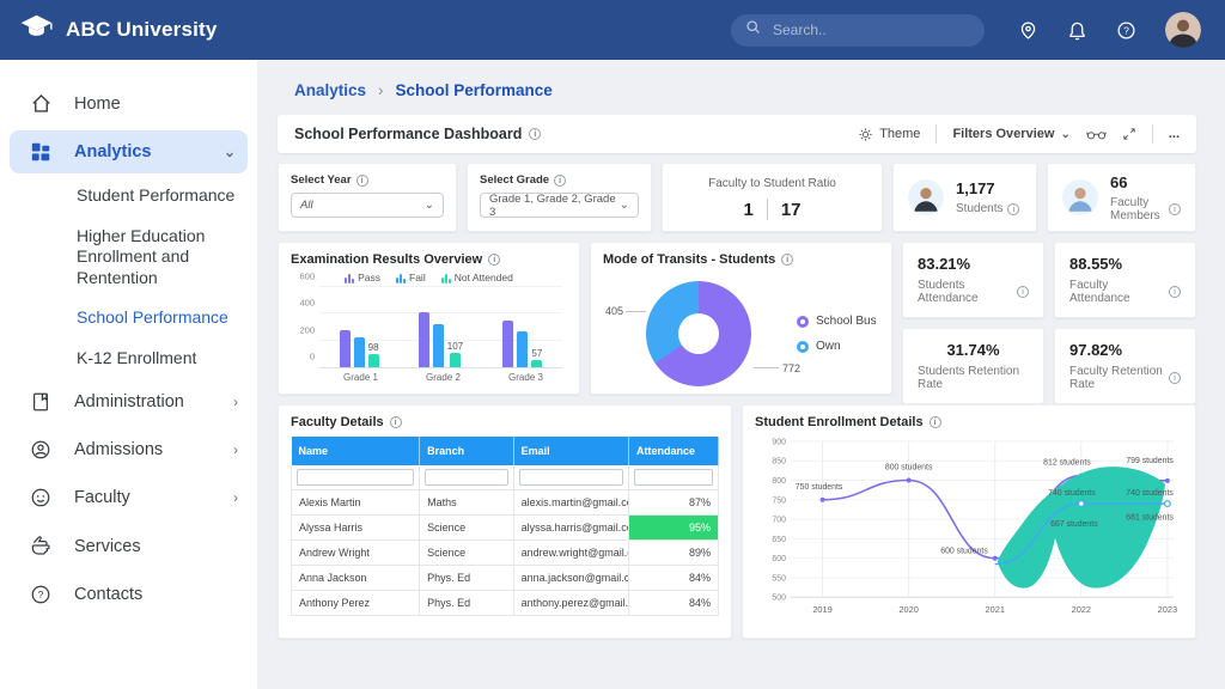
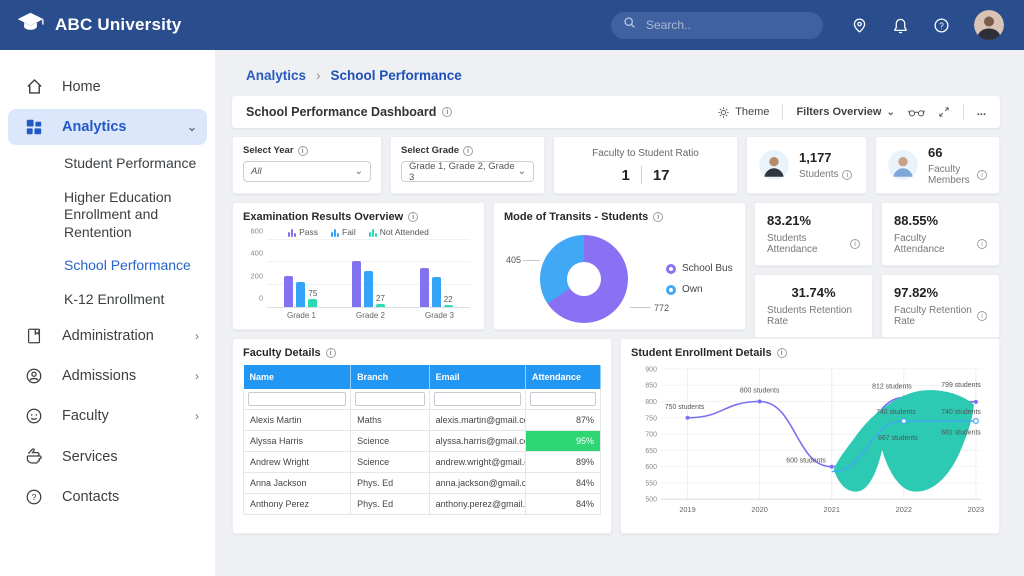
Examination Results Overview/Not Attended/Grade 1: 98 -> 75
Examination Results Overview/Not Attended/Grade 2: 107 -> 27
Examination Results Overview/Not Attended/Grade 3: 57 -> 22
